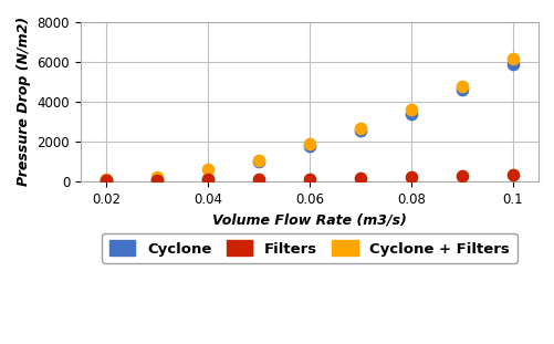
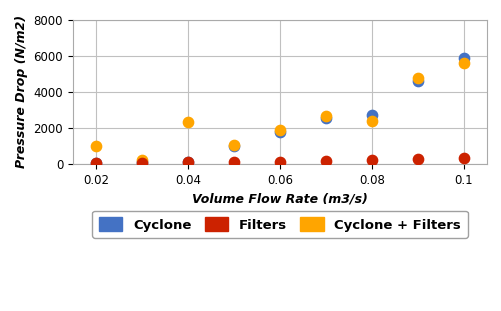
Cyclone + Filters/0.02: 100 -> 1000
Cyclone + Filters/0.04: 600 -> 2300
Cyclone/0.08: 3400 -> 2700
Cyclone + Filters/0.08: 3600 -> 2400
Cyclone + Filters/0.1: 6200 -> 5600
